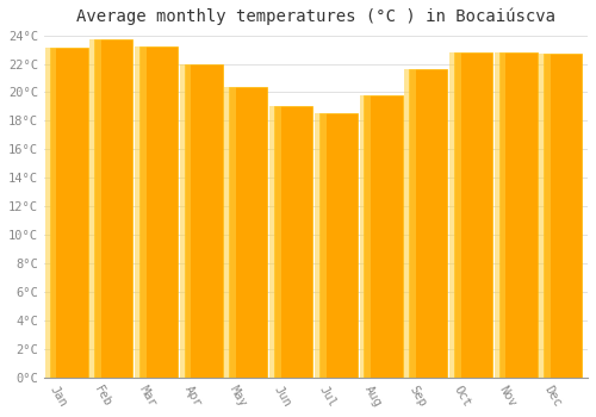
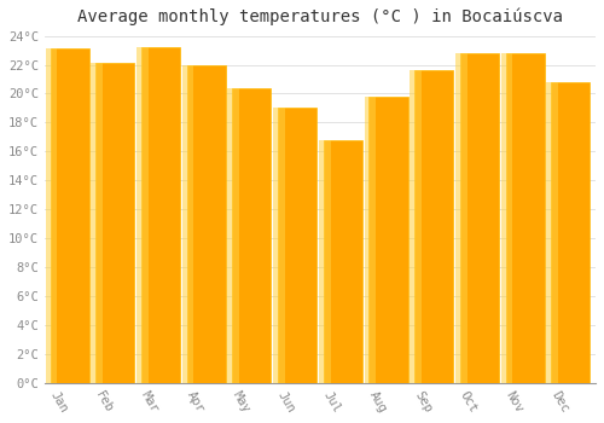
Feb: 23.7°C -> 22.1°C
Jul: 18.5°C -> 16.8°C
Dec: 22.7°C -> 20.8°C
